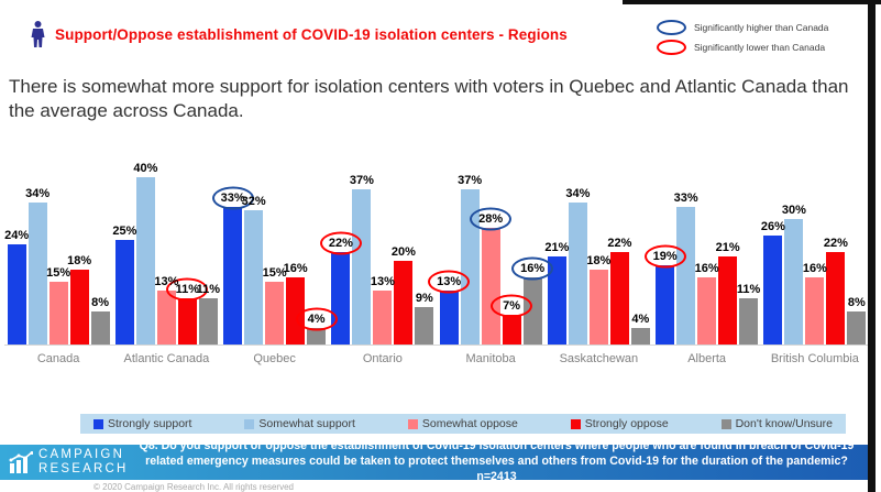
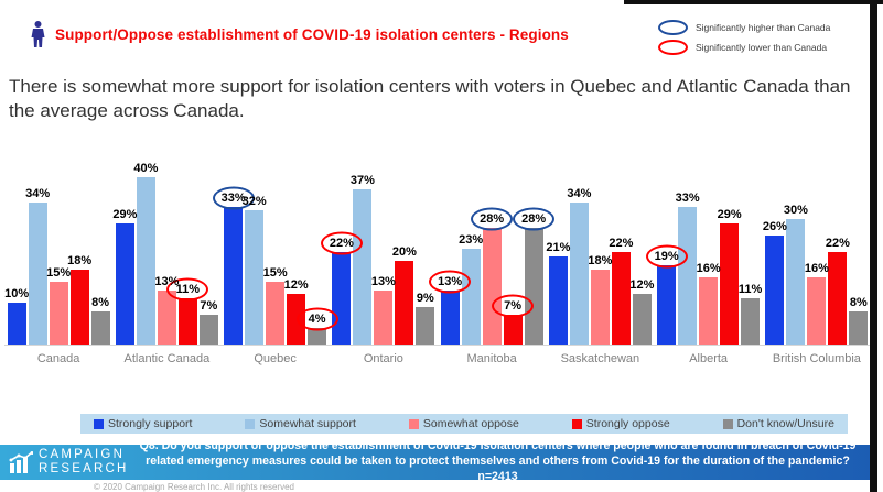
Strongly support/Canada: 24% -> 10%
Strongly support/Atlantic Canada: 25% -> 29%
Don't know/Unsure/Atlantic Canada: 11% -> 7%
Strongly oppose/Quebec: 16% -> 12%
Somewhat support/Manitoba: 37% -> 23%
Don't know/Unsure/Manitoba: 16% -> 28%
Don't know/Unsure/Saskatchewan: 4% -> 12%
Strongly oppose/Alberta: 21% -> 29%
